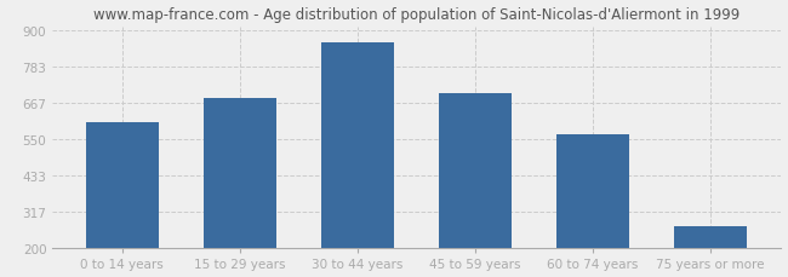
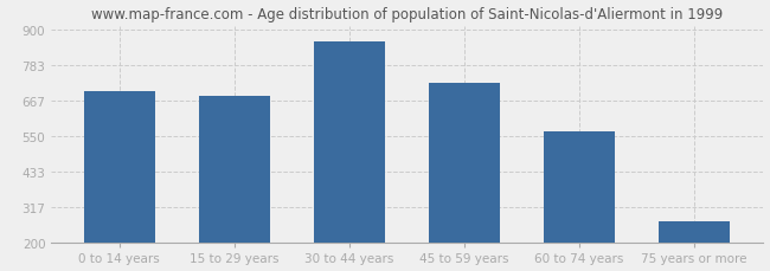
0 to 14 years: 605 -> 700
45 to 59 years: 700 -> 725
